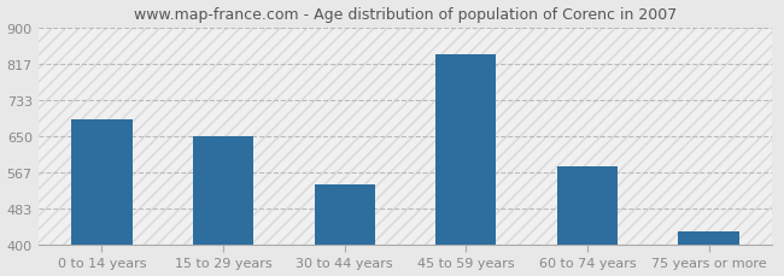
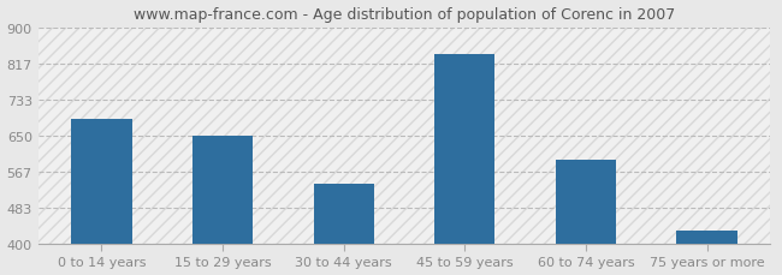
60 to 74 years: 580 -> 595
